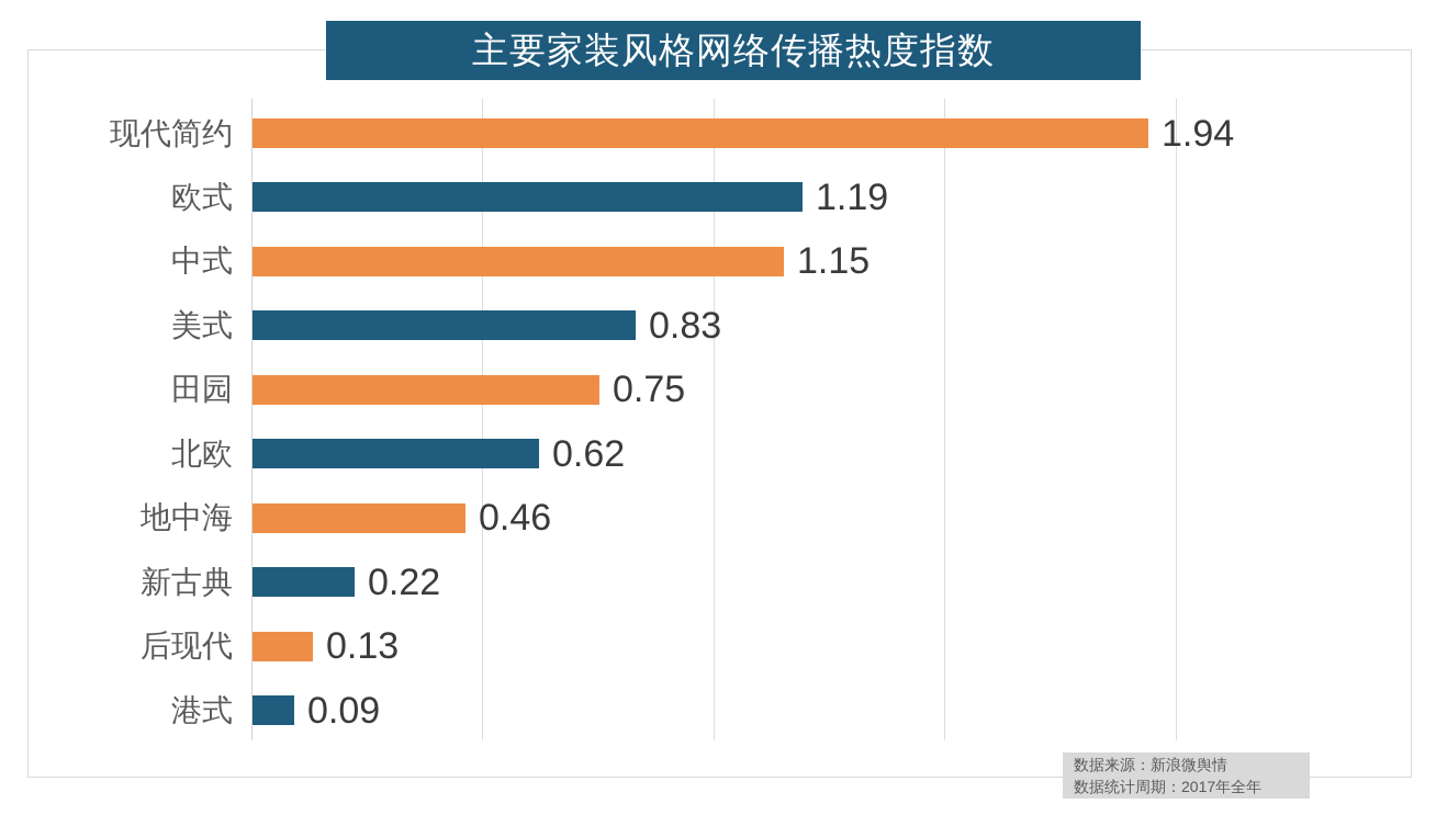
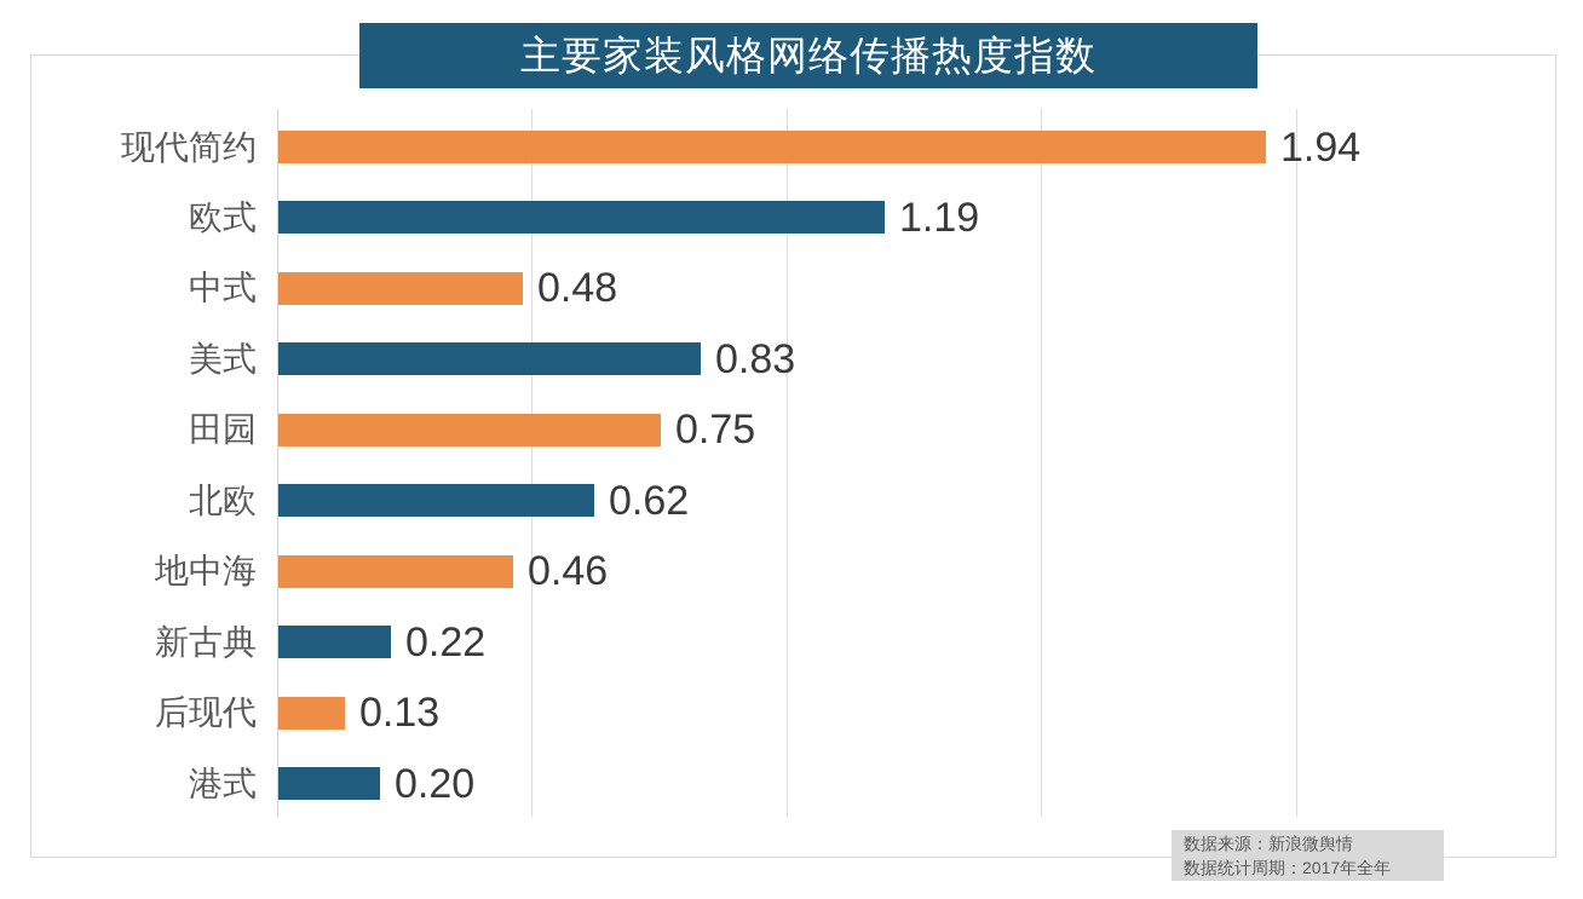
中式: 1.15 -> 0.48
港式: 0.09 -> 0.20
